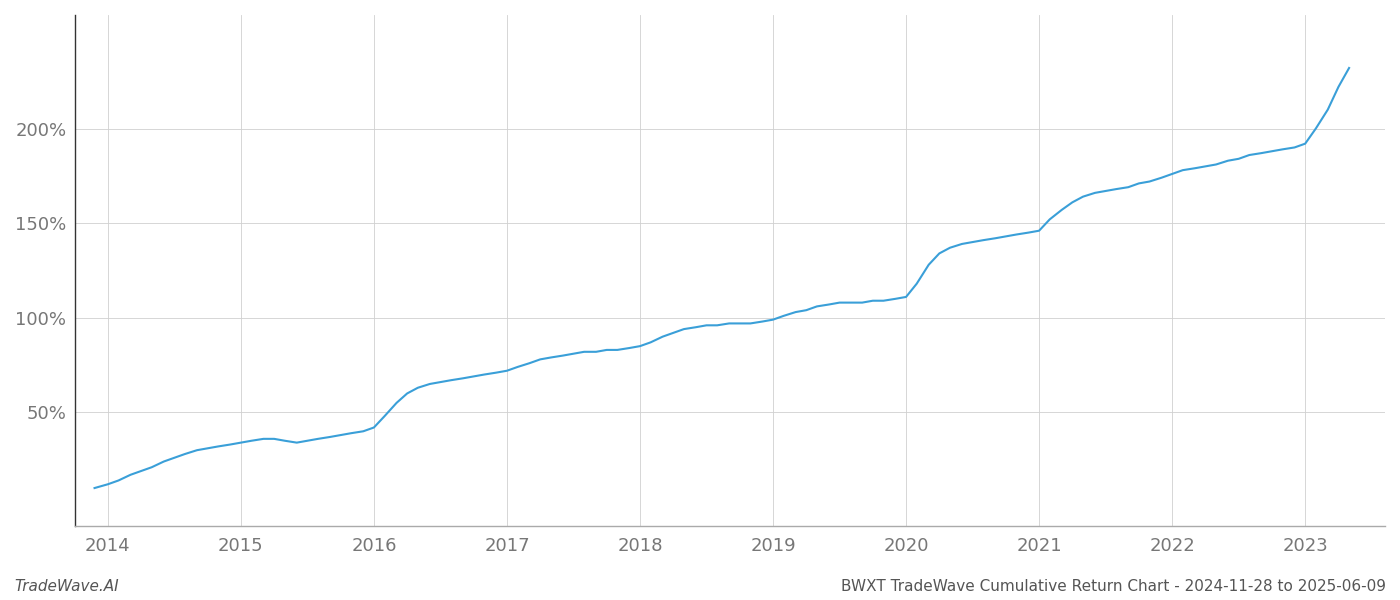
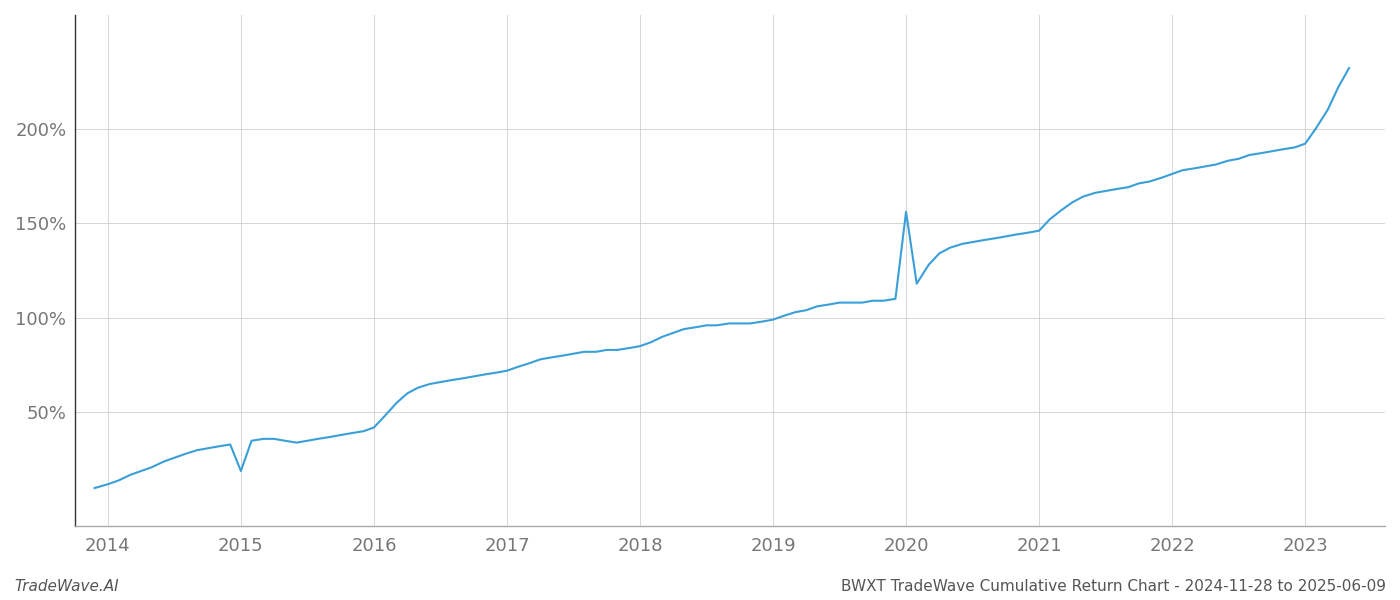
2015: 34% -> 19%
2020: 111% -> 156%
